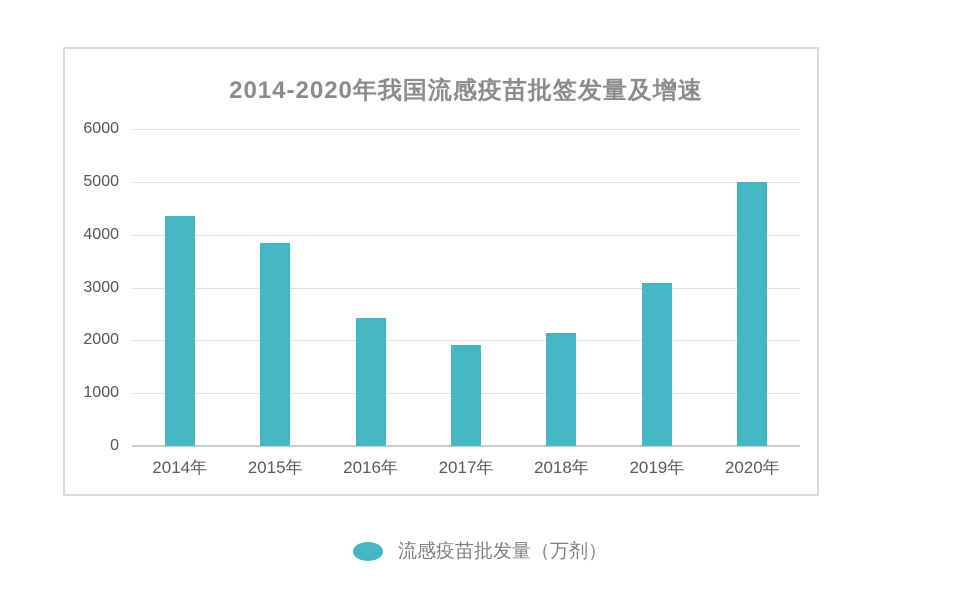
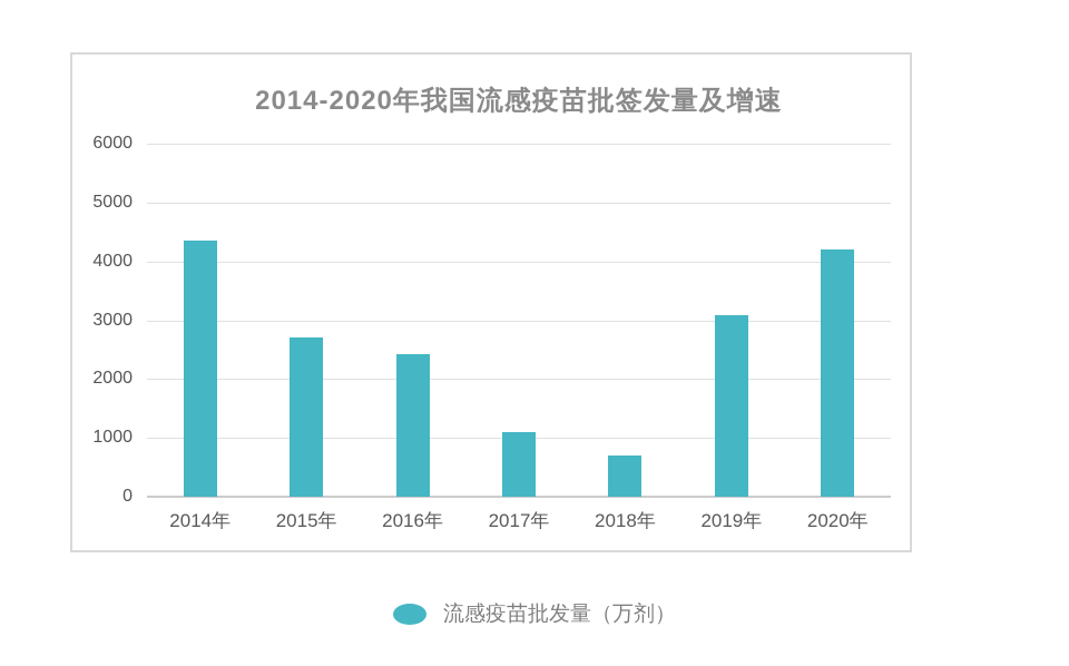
2015年: 3800 -> 2700
2017年: 1900 -> 1100
2018年: 2100 -> 700
2020年: 5000 -> 4200
